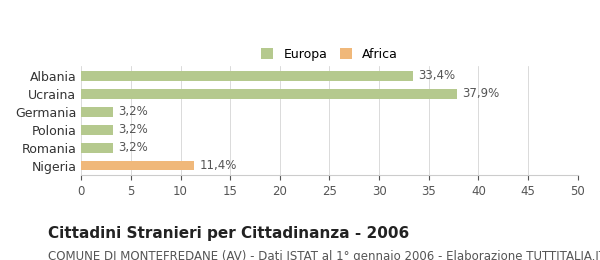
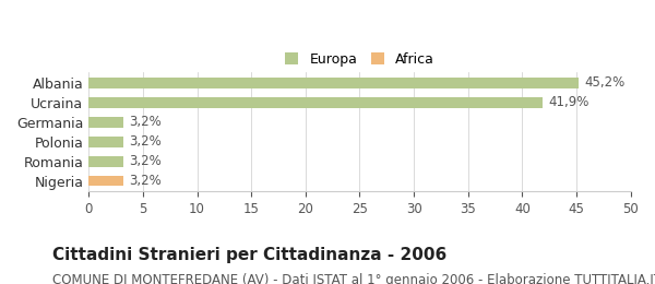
Albania: 33,4% -> 45,2%
Ucraina: 37,9% -> 41,9%
Nigeria: 11,4% -> 3,2%
